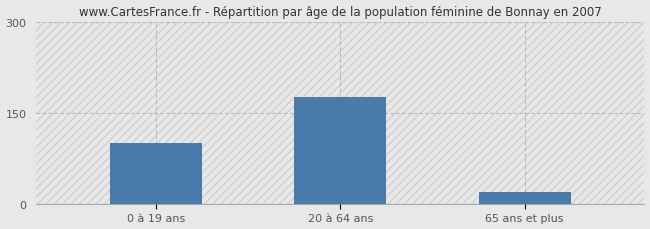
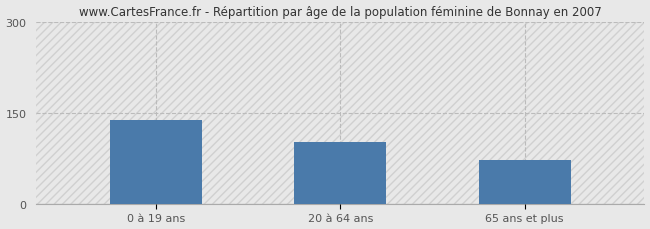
0 à 19 ans: 100 -> 138
20 à 64 ans: 175 -> 102
65 ans et plus: 20 -> 72
